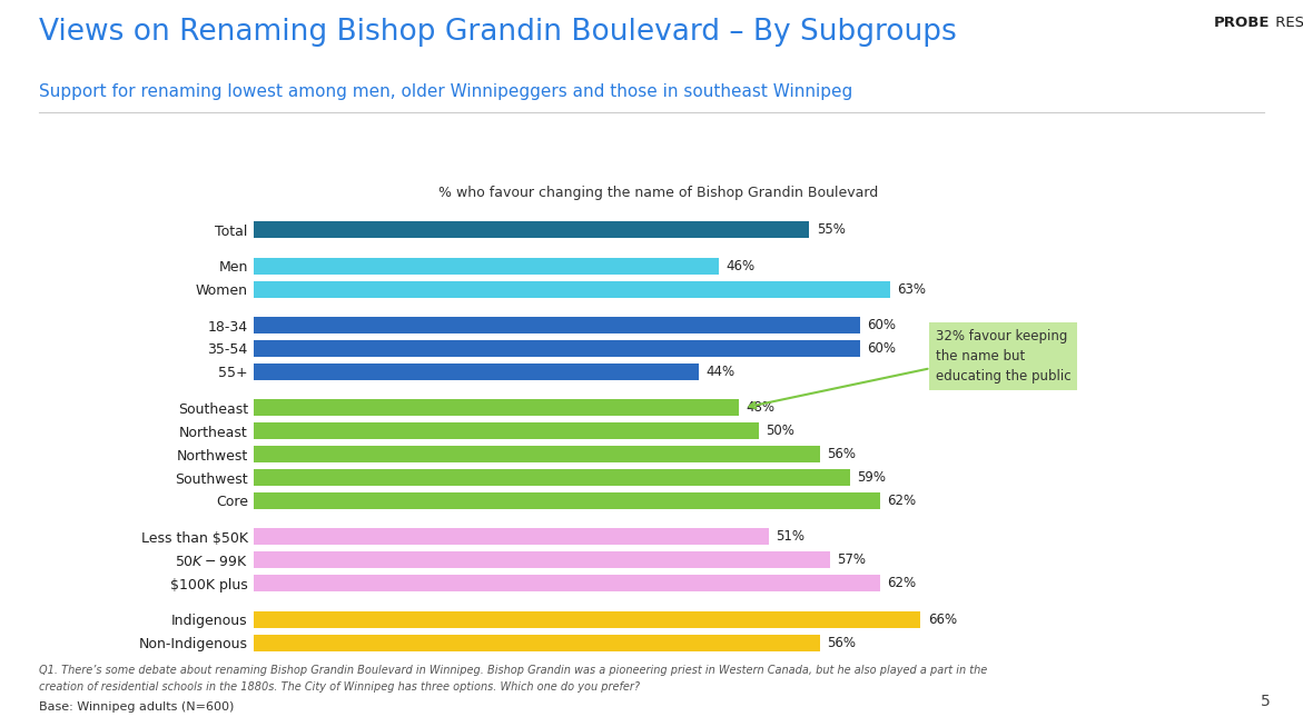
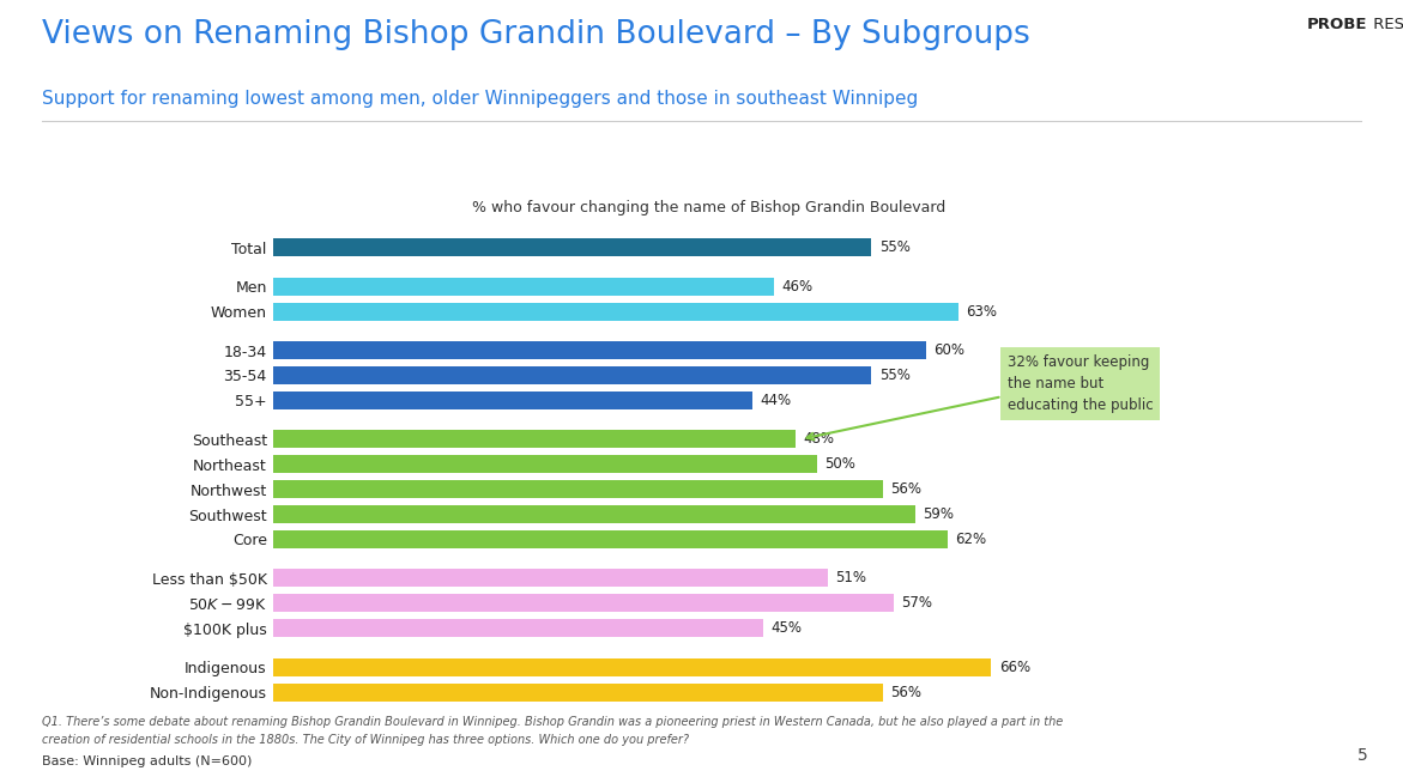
35-54: 60% -> 55%
$100K plus: 62% -> 45%
